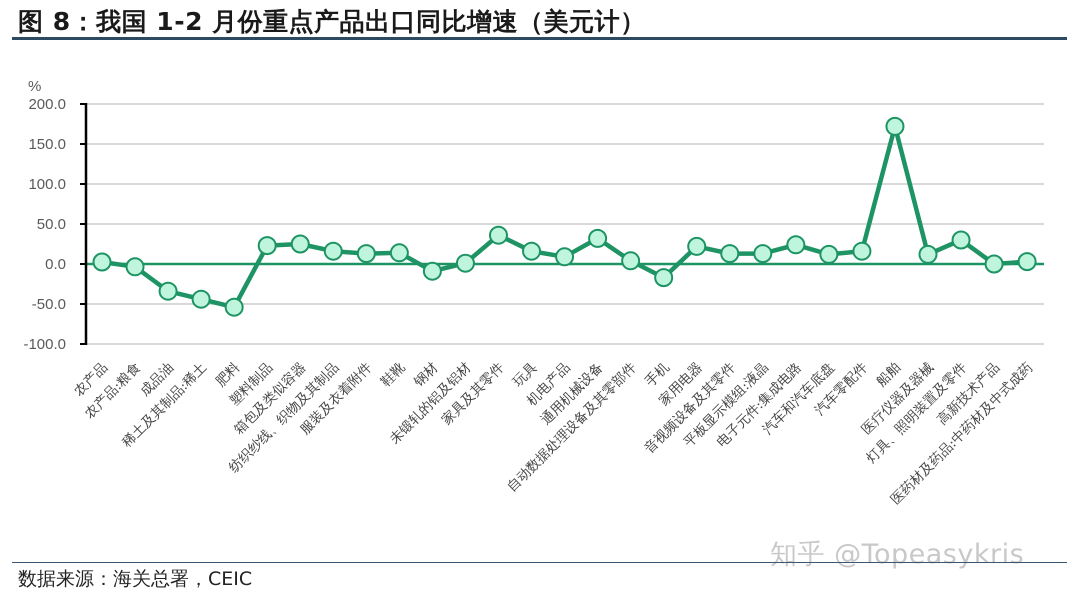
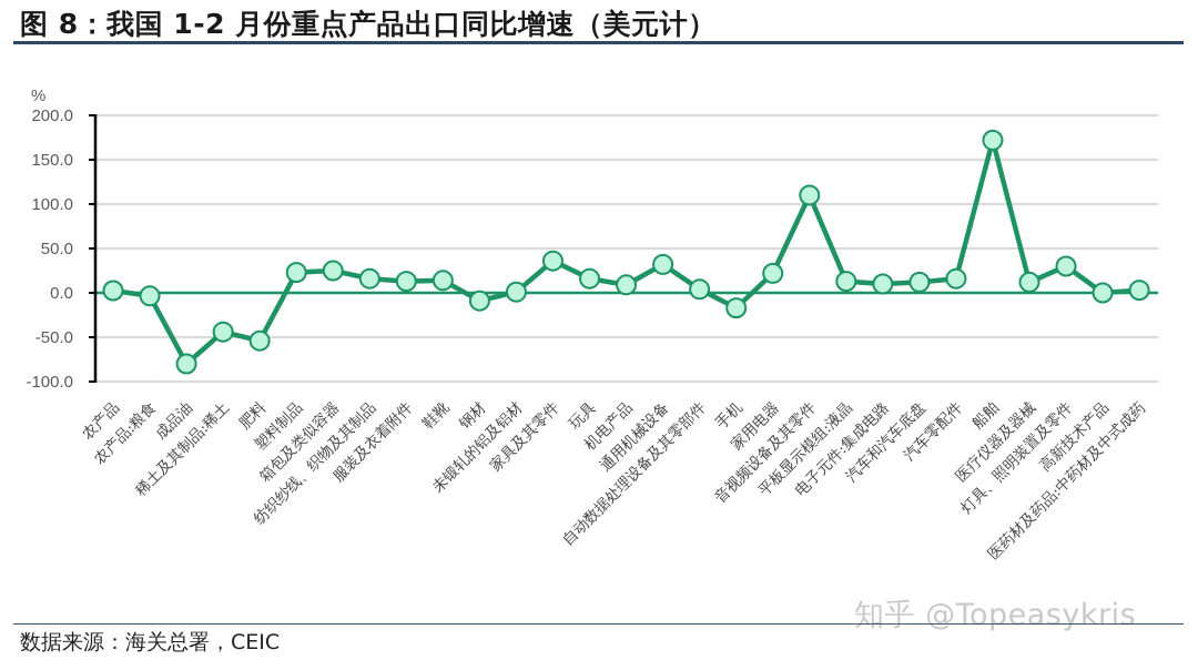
成品油: -30 -> -80
音视频设备及其零件: 10 -> 110
电子元件:集成电路: 20 -> 10
